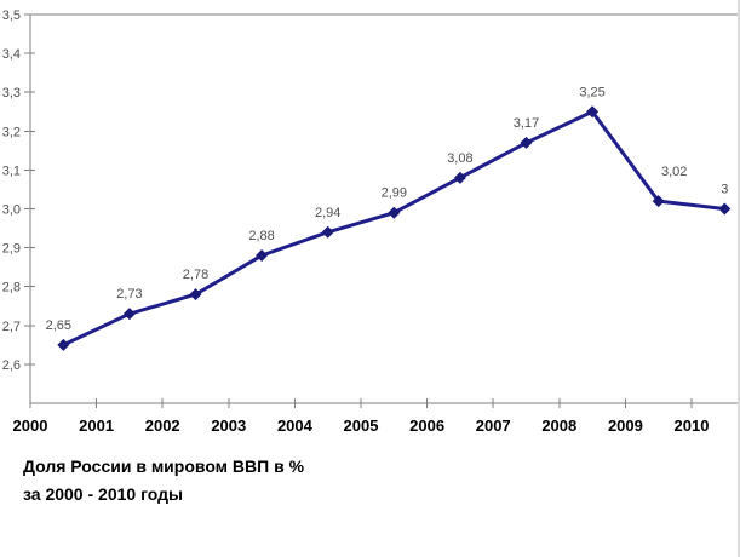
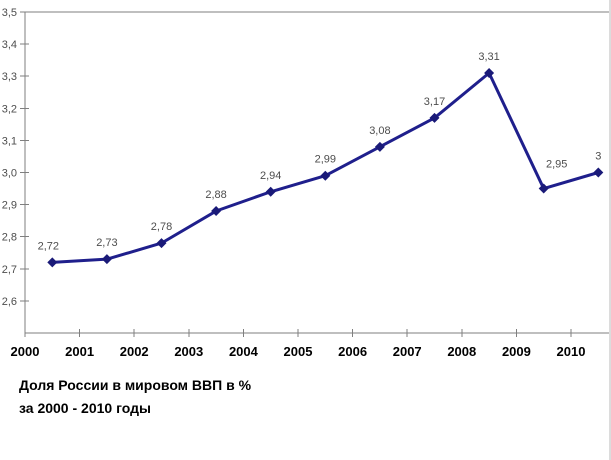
2000: 2,65 -> 2,72
2008: 3,25 -> 3,31
2009: 3,02 -> 2,95
